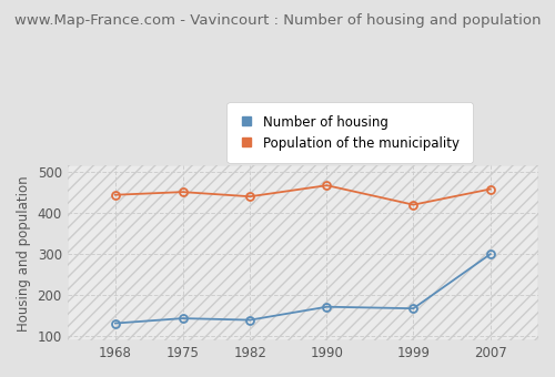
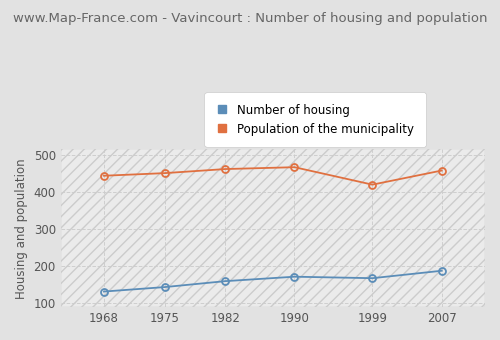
Number of housing/1982: 140 -> 160
Population of the municipality/1982: 440 -> 462
Number of housing/2007: 300 -> 188
